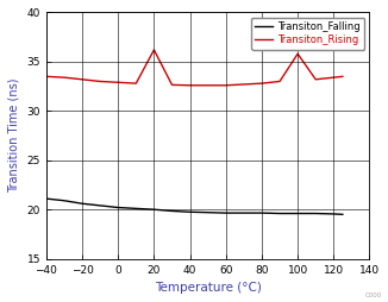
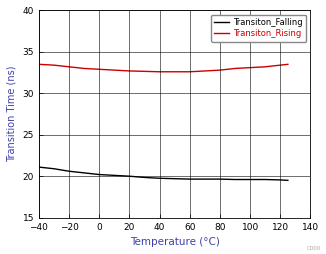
Transiton_Rising/20: 36.2 -> 32.7
Transiton_Rising/100: 35.8 -> 33.1
